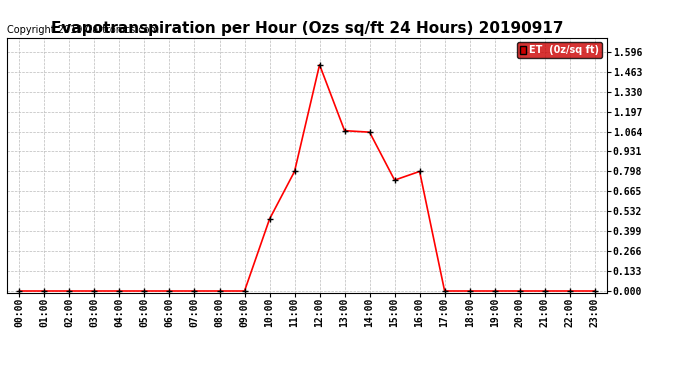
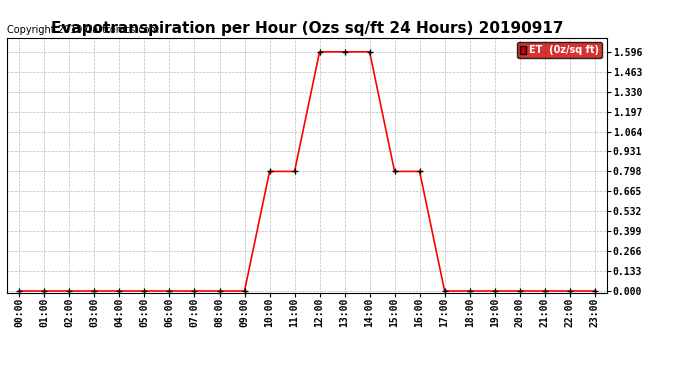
10:00: 0.48 -> 0.80
12:00: 1.51 -> 1.60
13:00: 1.07 -> 1.60
14:00: 1.06 -> 1.60
15:00: 0.74 -> 0.80
